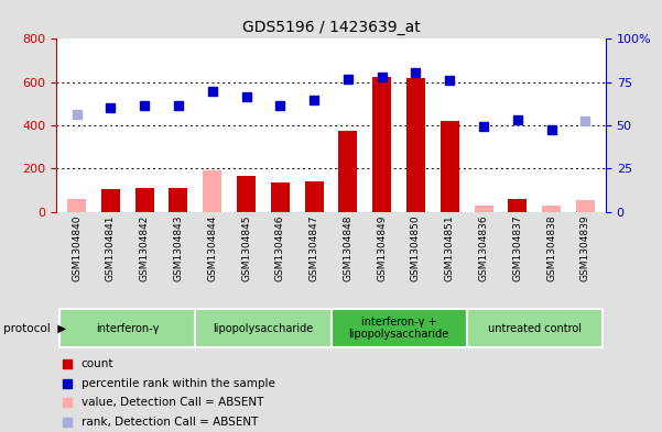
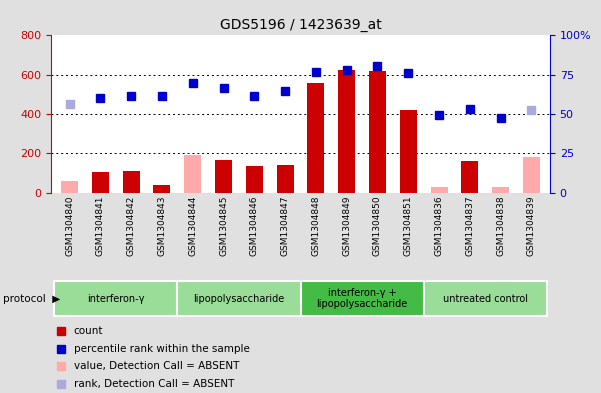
GSM1304843: 110 -> 40
GSM1304848: 380 -> 560
GSM1304837: 60 -> 160
GSM1304839: 60 -> 180
